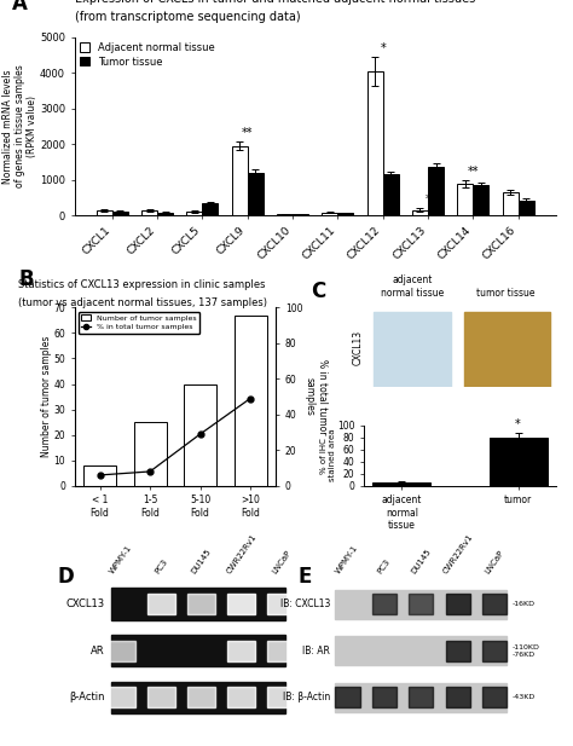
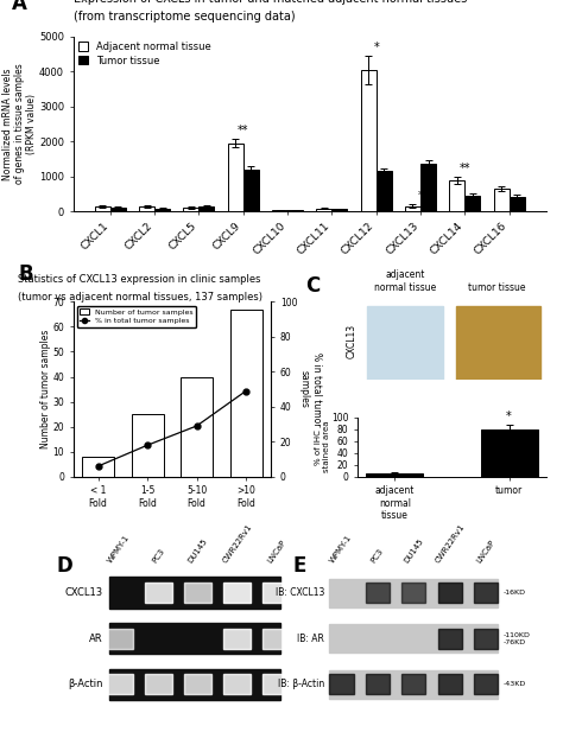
Tumor tissue/CXCL5: 350 -> 140
Tumor tissue/CXCL14: 850 -> 450
% in total tumor samples/1-5 Fold: 8 -> 18
